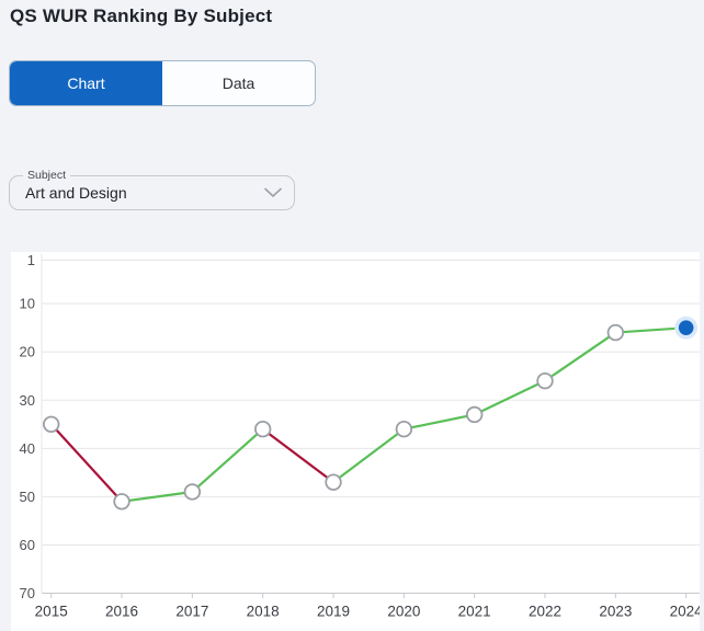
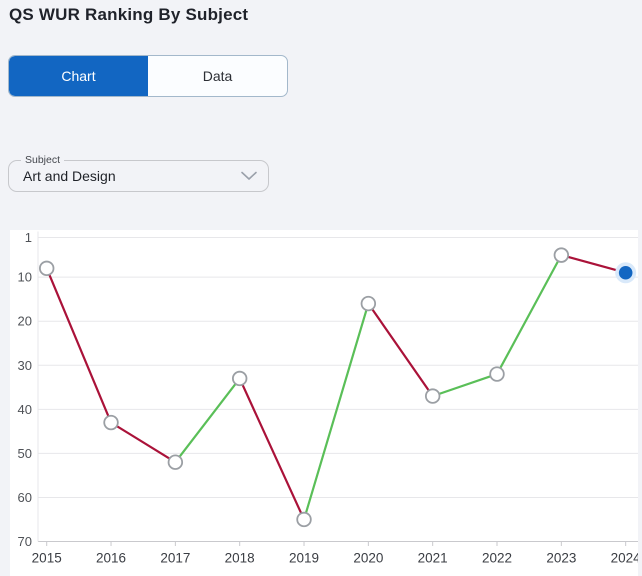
2015: 35 -> 8
2016: 51 -> 43
2017: 49 -> 52
2018: 36 -> 33
2019: 47 -> 65
2020: 36 -> 16
2021: 33 -> 37
2022: 26 -> 32
2023: 16 -> 5
2024: 15 -> 9
